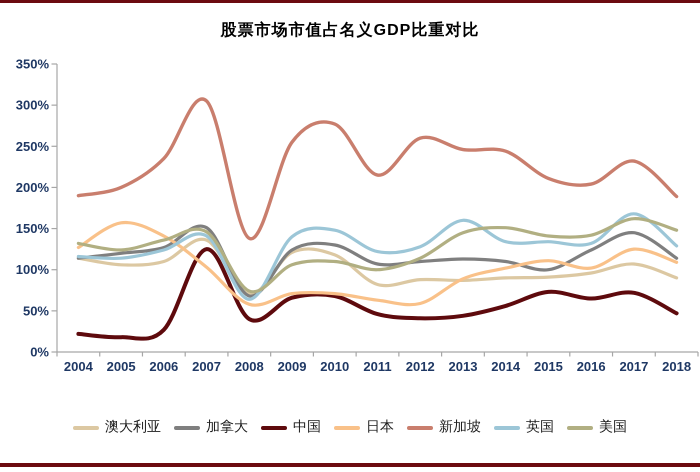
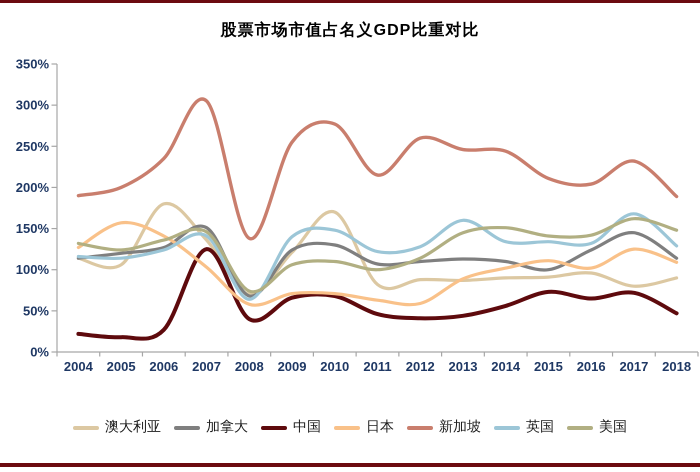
澳大利亚/2006: 110% -> 180%
澳大利亚/2010: 120% -> 170%
澳大利亚/2017: 110% -> 80%
